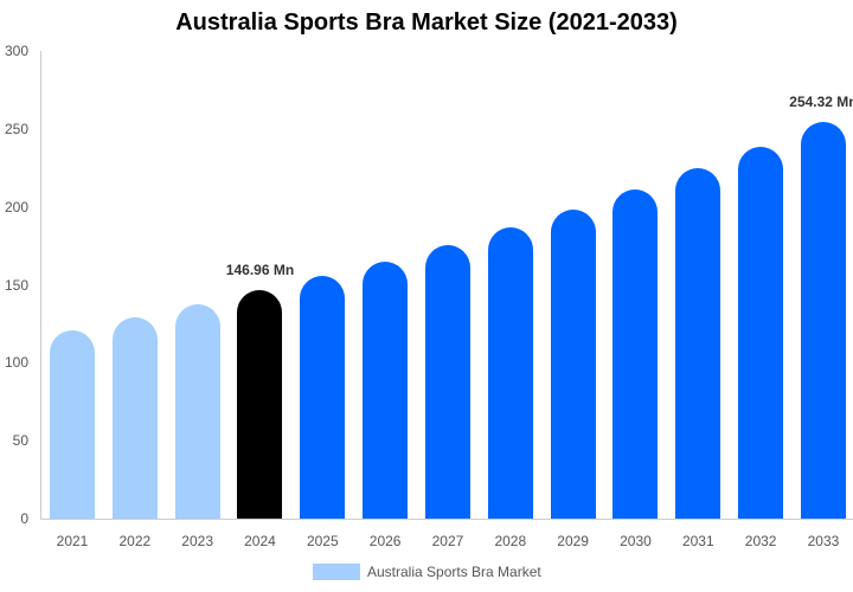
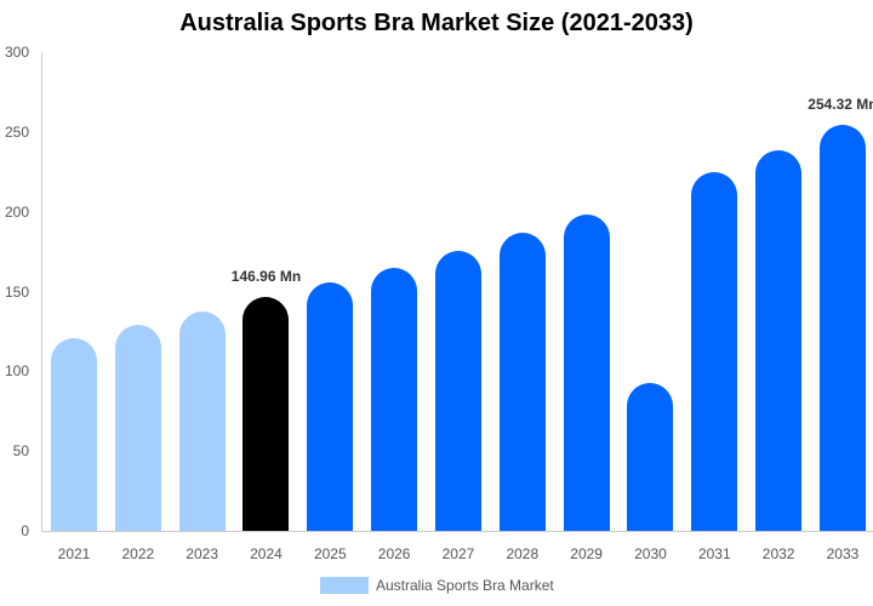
2030: 211 -> 93
